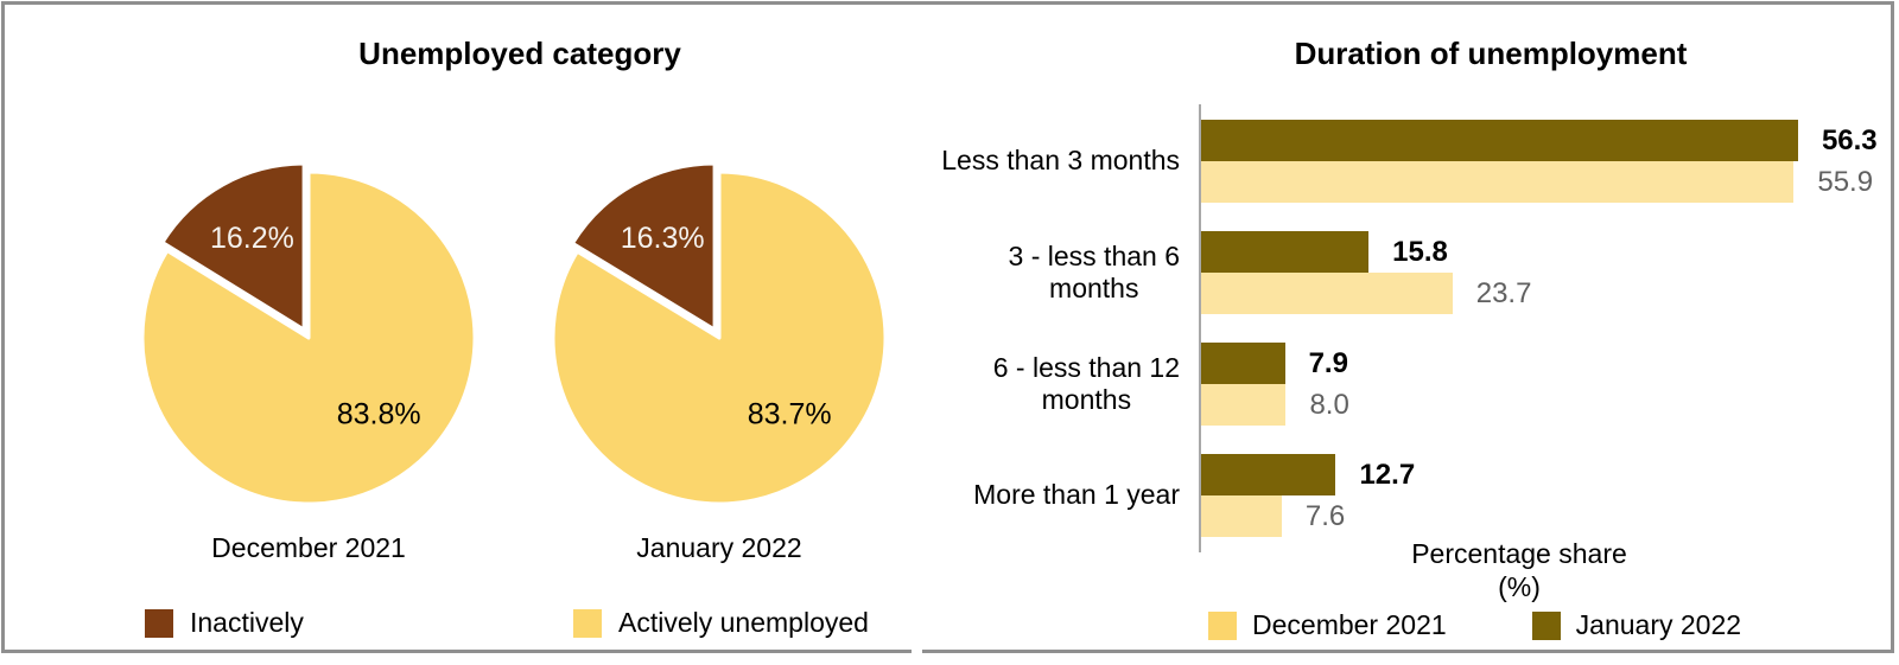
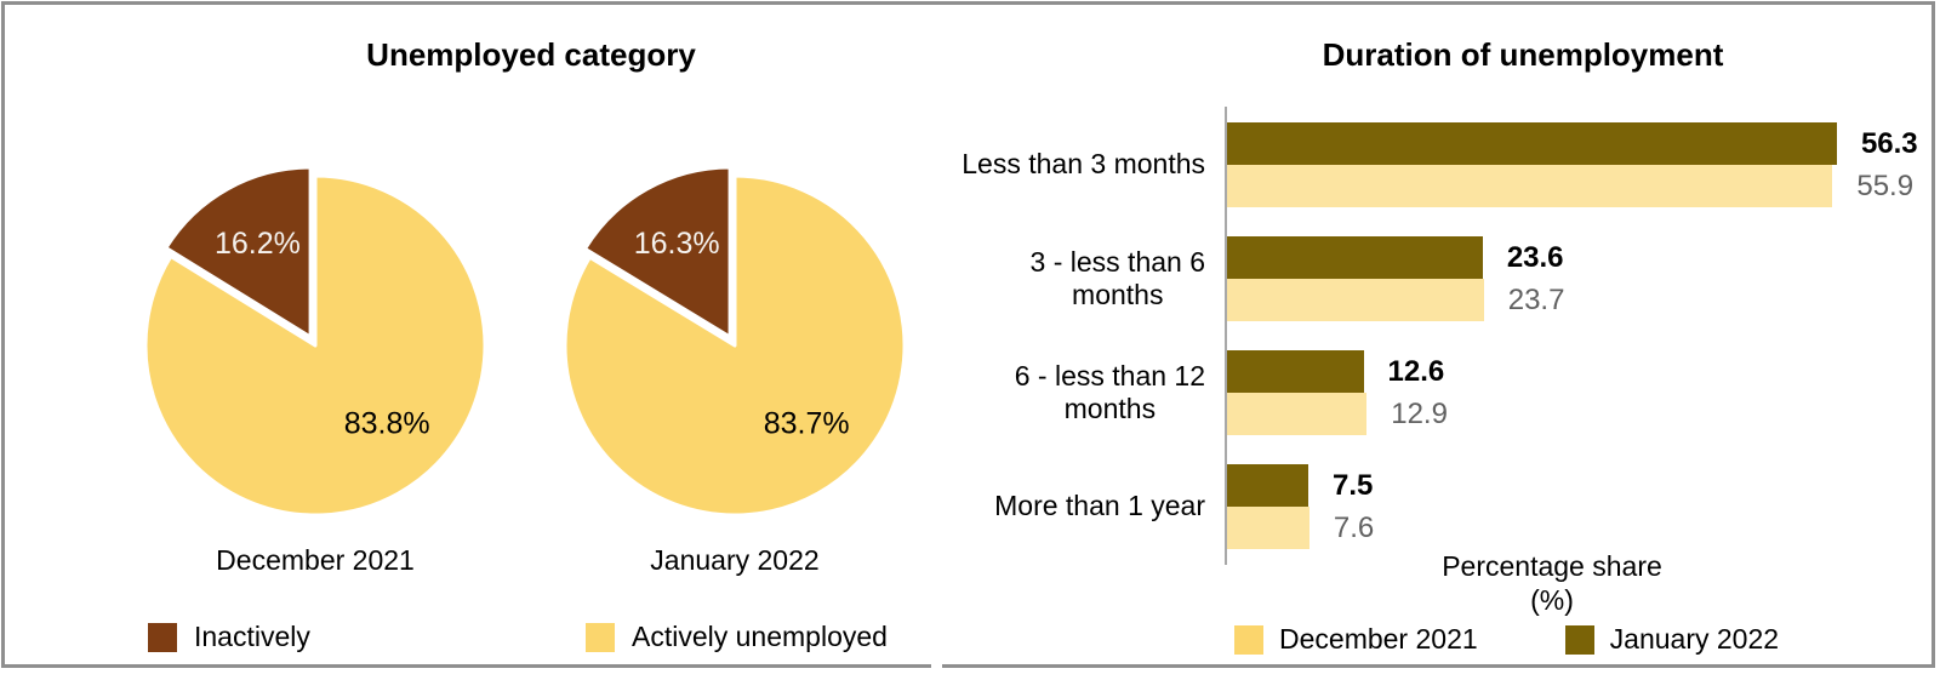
Duration of unemployment/January 2022/3 - less than 6 months: 15.8 -> 23.6
Duration of unemployment/December 2021/6 - less than 12 months: 8.0 -> 12.9
Duration of unemployment/January 2022/6 - less than 12 months: 7.9 -> 12.6
Duration of unemployment/January 2022/More than 1 year: 12.7 -> 7.5
